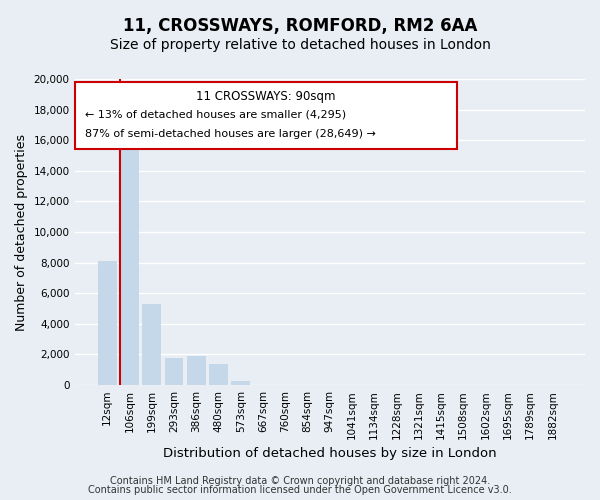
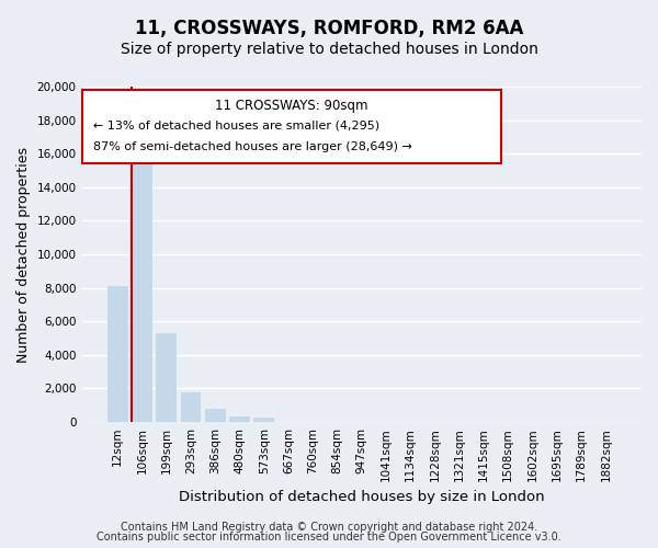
386sqm: 1,900 -> 800
480sqm: 1,400 -> 300
